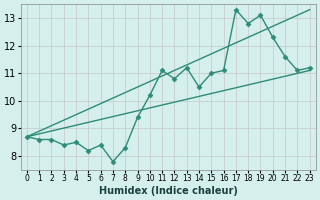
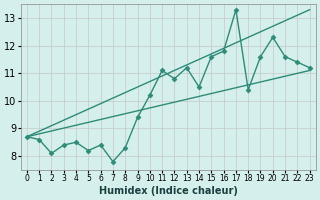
2: 8.6 -> 8.1
15: 11.0 -> 11.6
16: 11.1 -> 11.8
18: 12.8 -> 10.4
19: 13.1 -> 11.6
22: 11.1 -> 11.4
